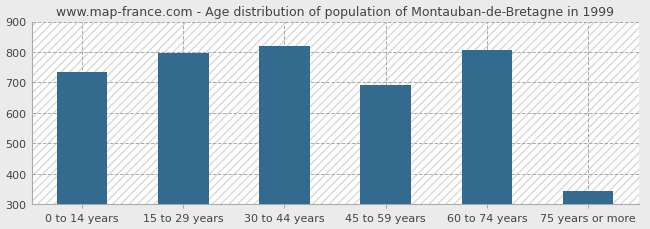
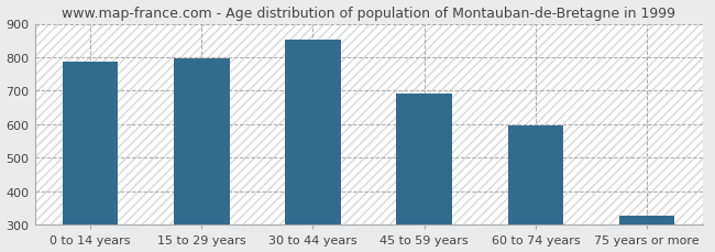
0 to 14 years: 735 -> 787
30 to 44 years: 820 -> 851
60 to 74 years: 805 -> 598
75 years or more: 345 -> 327
